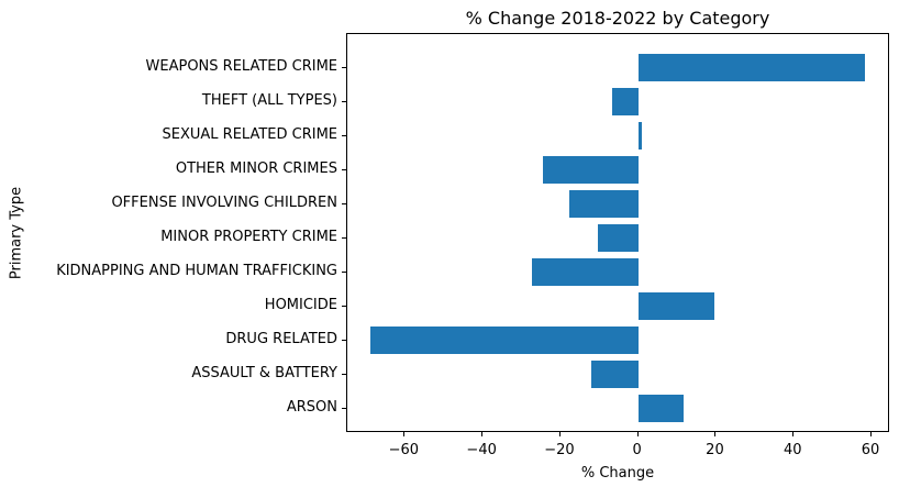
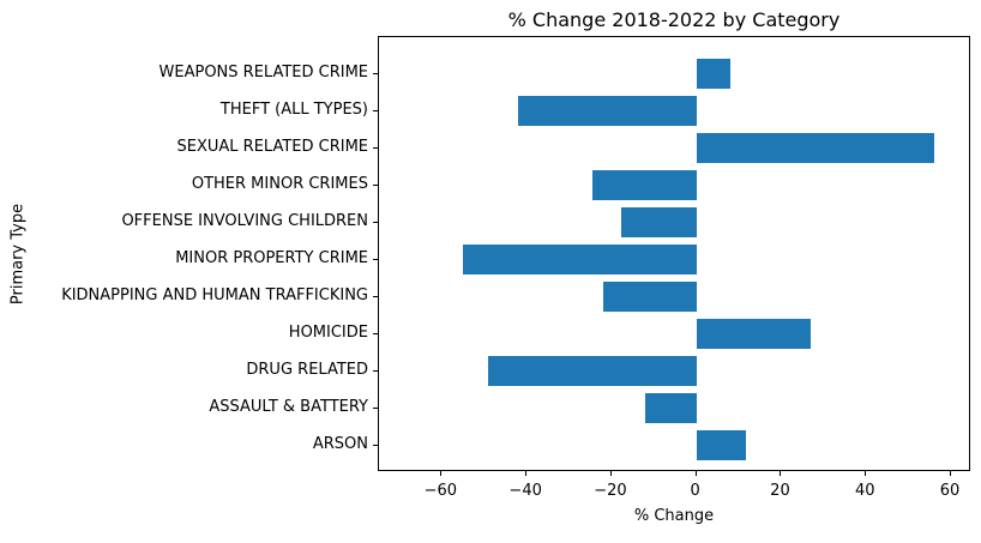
WEAPONS RELATED CRIME: 58 -> 8
THEFT (ALL TYPES): -7 -> -42
SEXUAL RELATED CRIME: 1 -> 56
MINOR PROPERTY CRIME: -10 -> -55
KIDNAPPING AND HUMAN TRAFFICKING: -27 -> -22
HOMICIDE: 20 -> 27
DRUG RELATED: -69 -> -49
